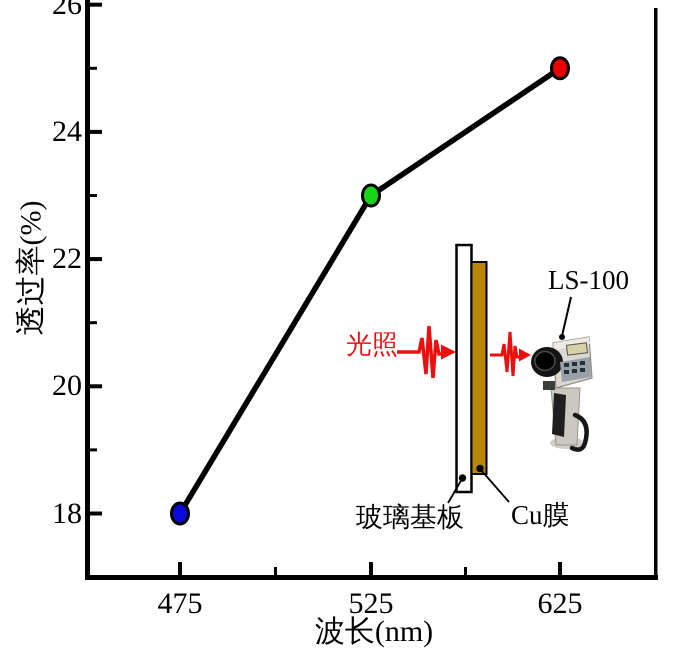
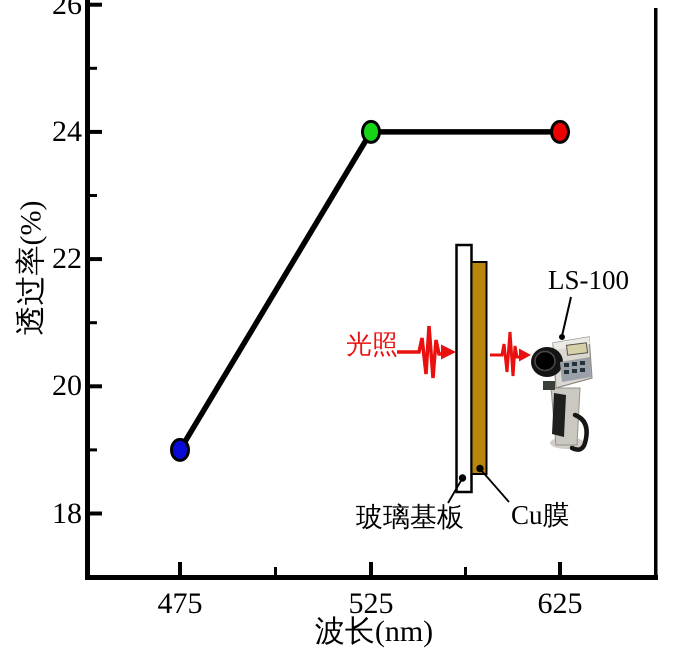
475: 18 -> 19
525: 23 -> 24
625: 25 -> 24
